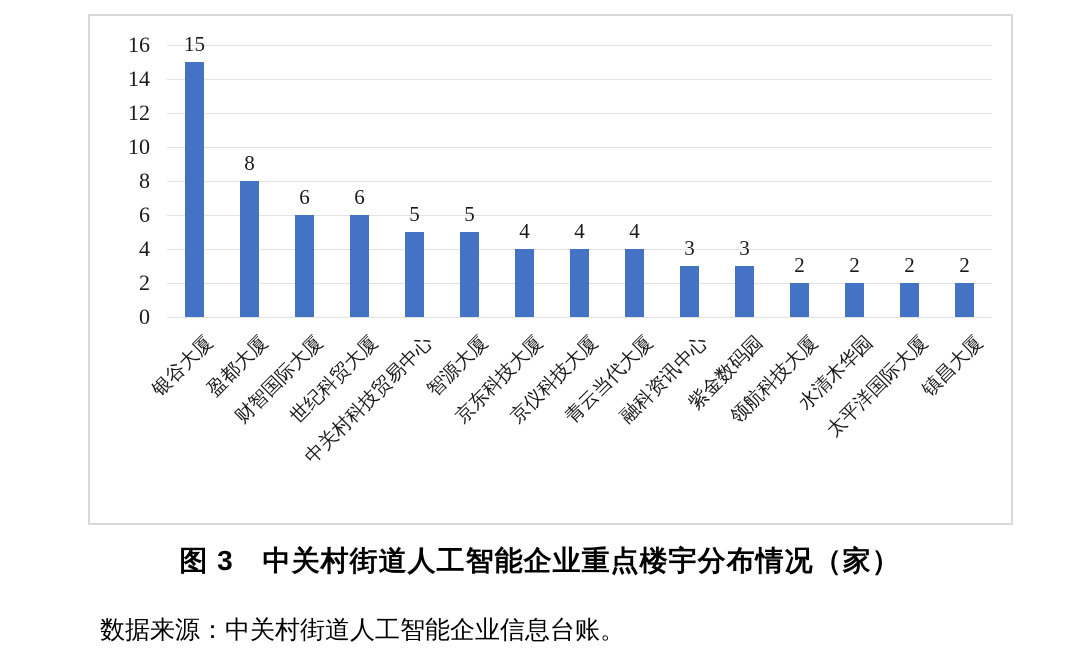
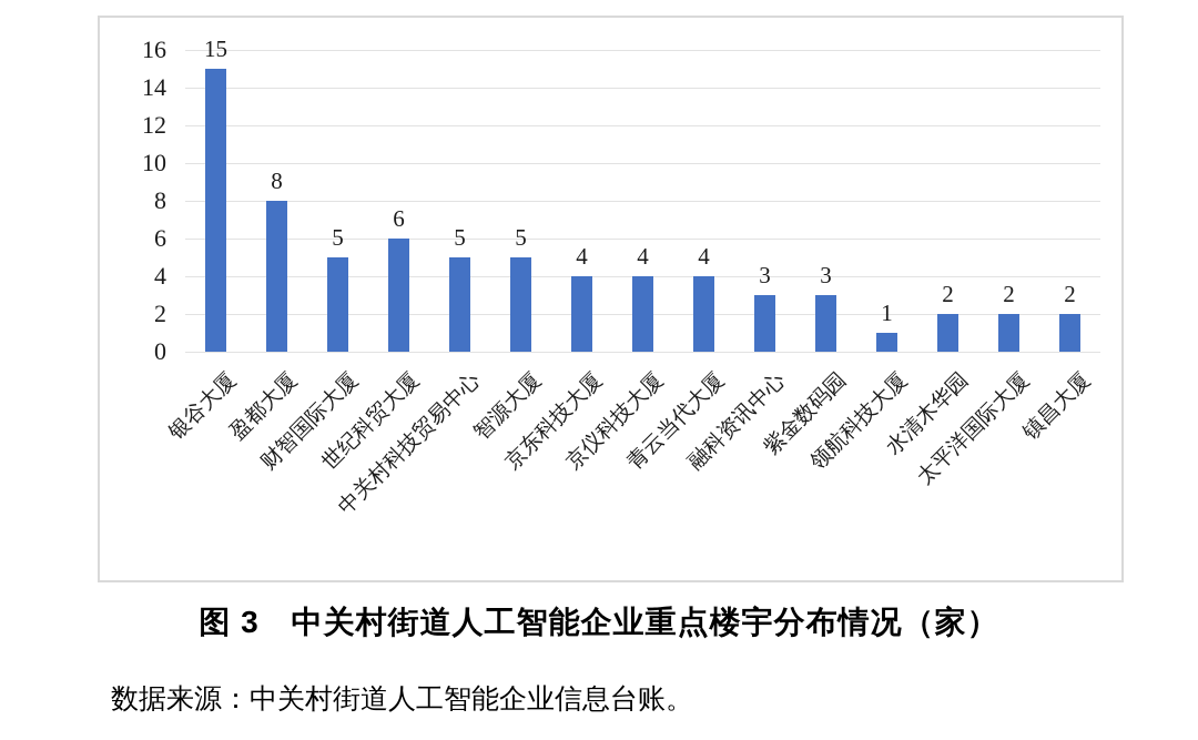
财智国际大厦: 6 -> 5
领航科技大厦: 2 -> 1
